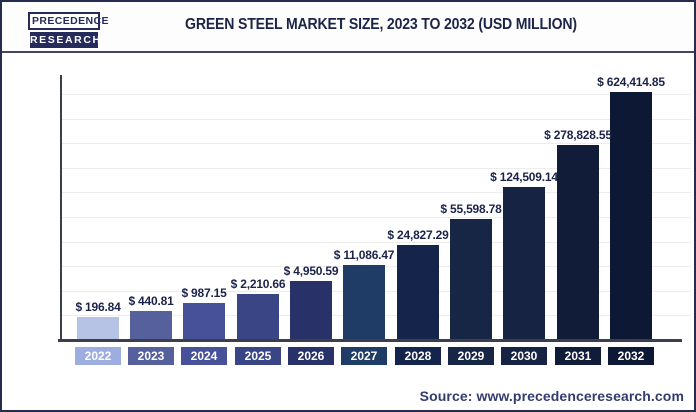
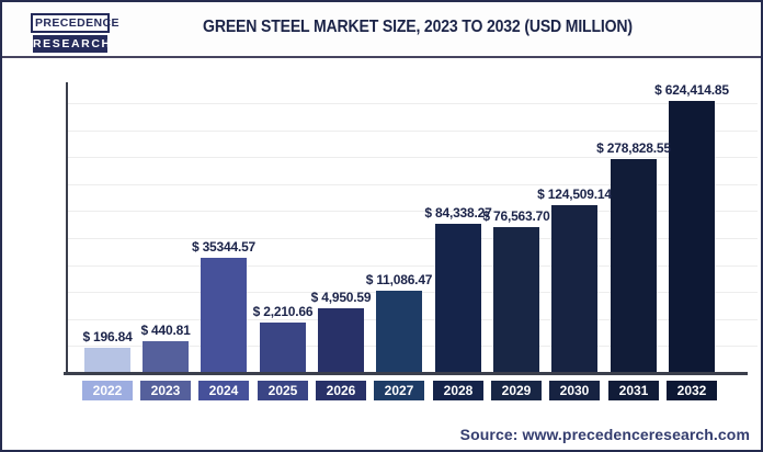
2024: 987.15 -> 35344.57
2028: 24,827.29 -> 84,338.27
2029: 55,598.78 -> 76,563.70
